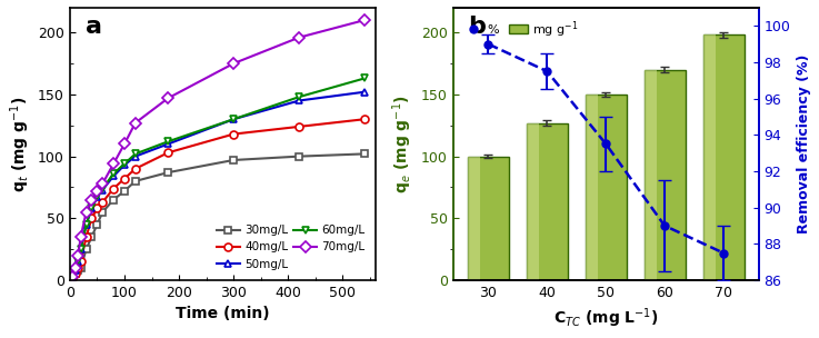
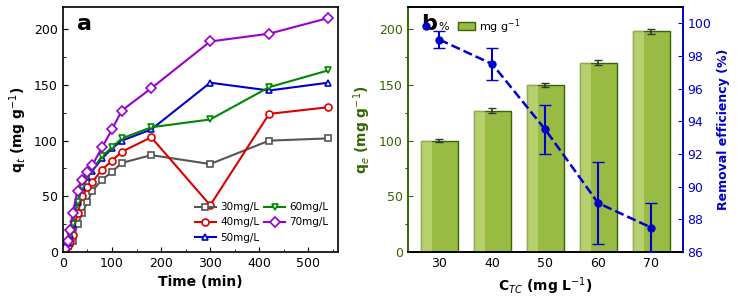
30mg/L/300: 97 -> 79
40mg/L/300: 118 -> 42
50mg/L/300: 130 -> 152
60mg/L/300: 130 -> 119
70mg/L/300: 175 -> 189
